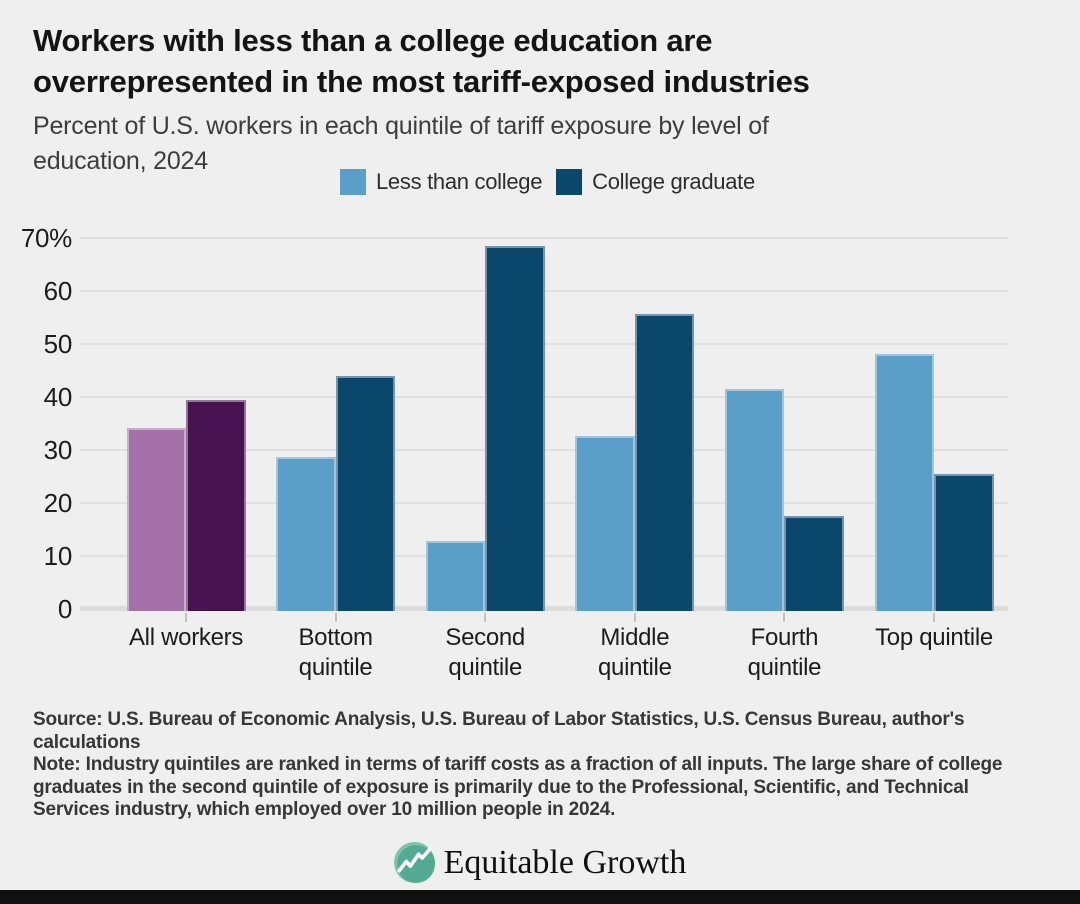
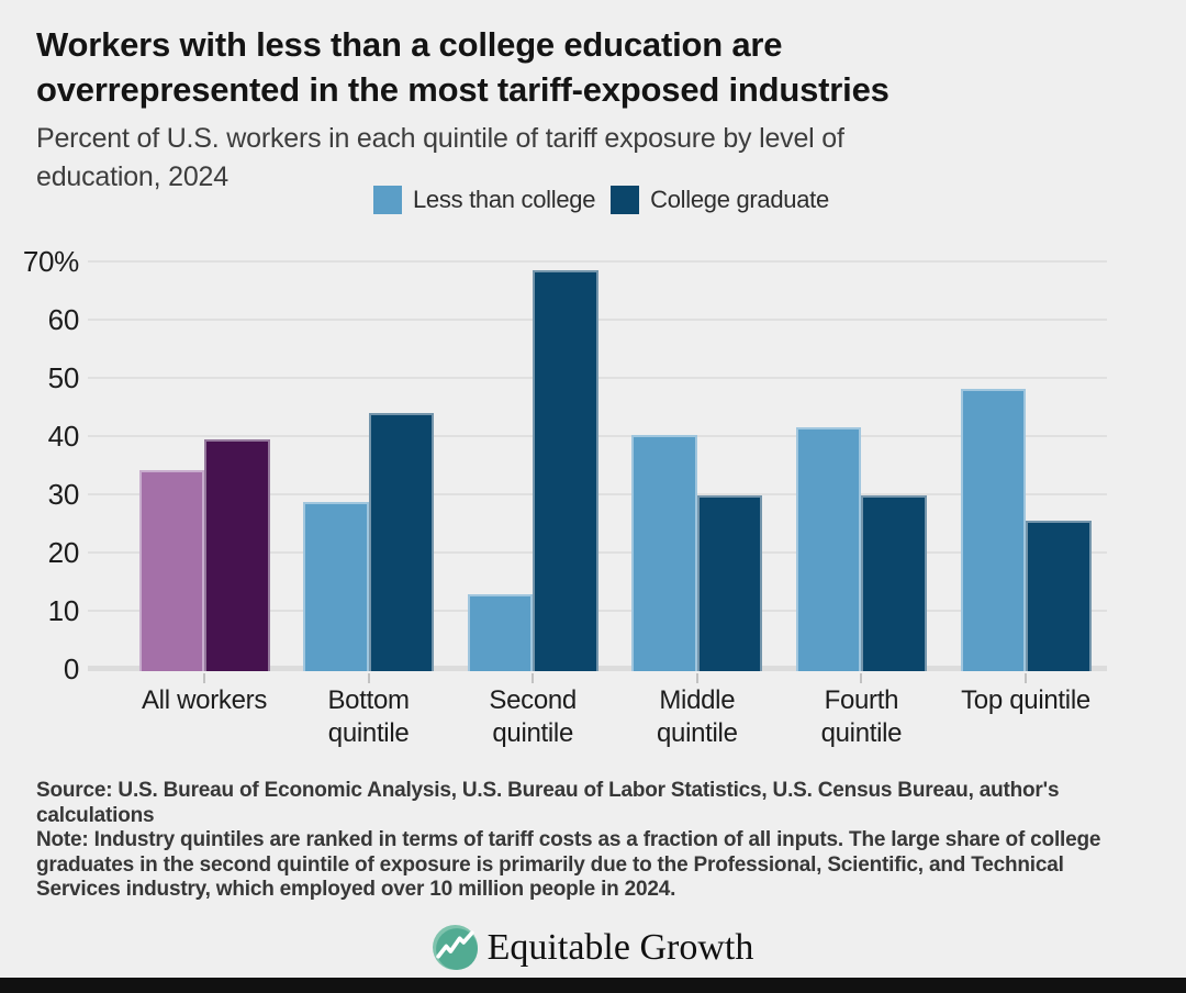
Less than college/Middle quintile: 33% -> 40%
College graduate/Middle quintile: 56% -> 30%
College graduate/Fourth quintile: 18% -> 30%
